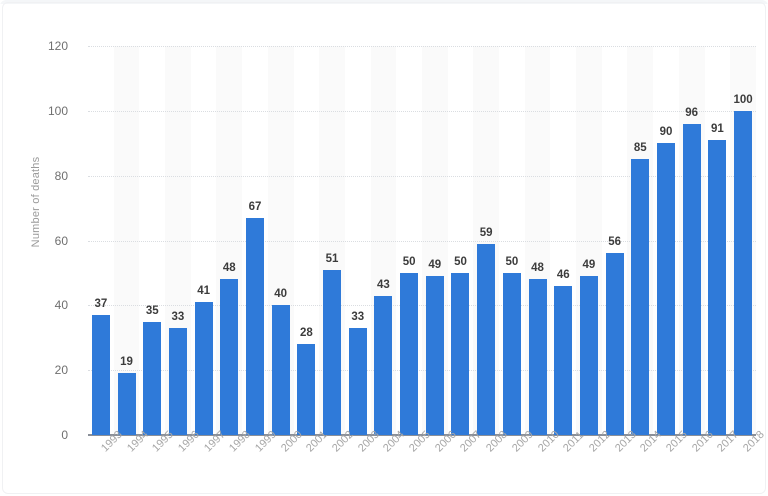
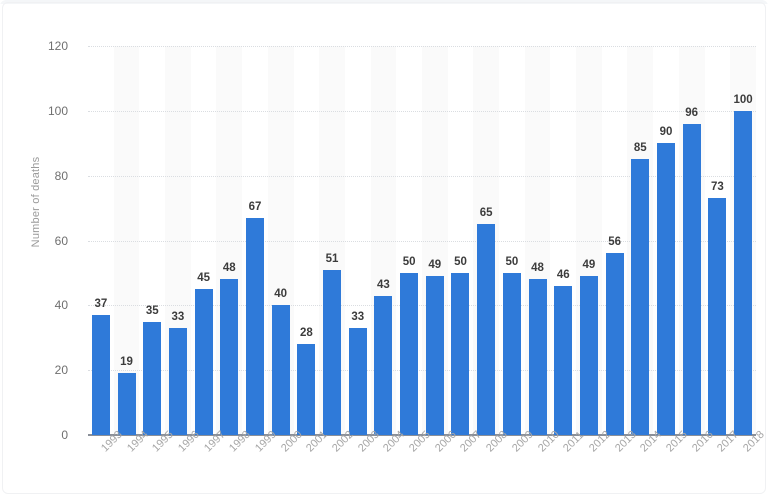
1997: 41 -> 45
2008: 59 -> 65
2017: 91 -> 73
